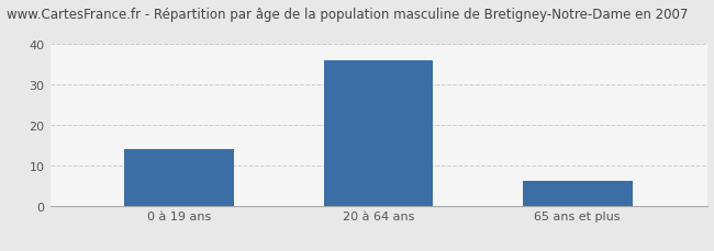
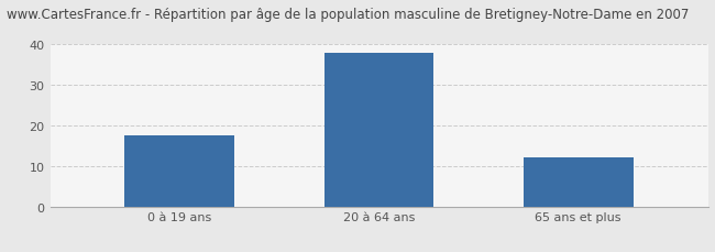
0 à 19 ans: 14.0 -> 17.5
20 à 64 ans: 36.0 -> 38.0
65 ans et plus: 6.2 -> 12.0
